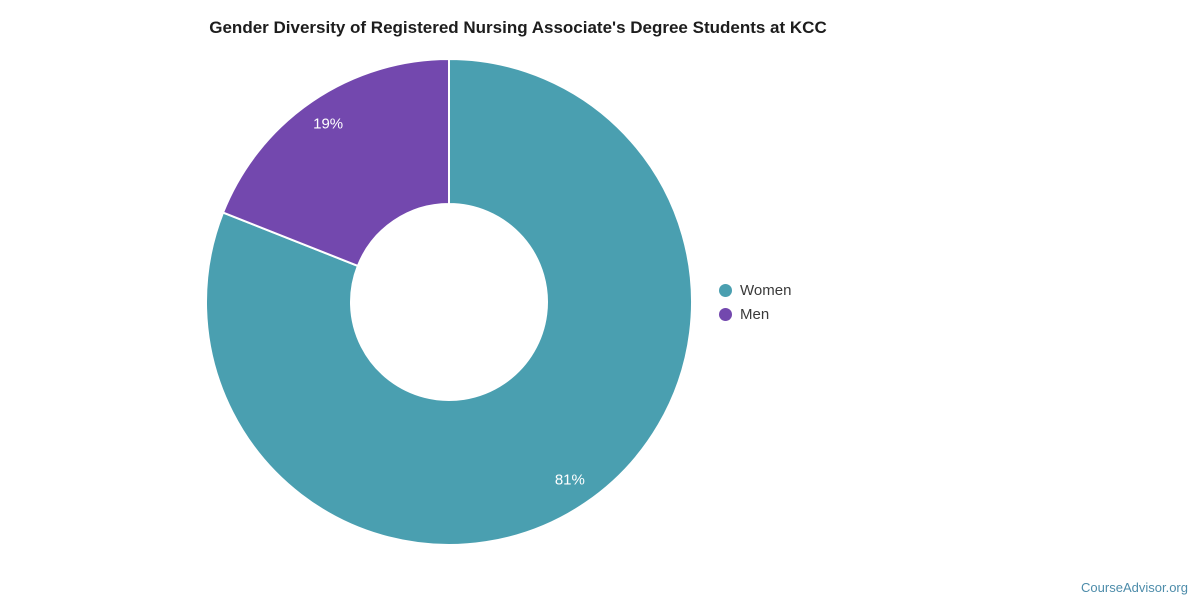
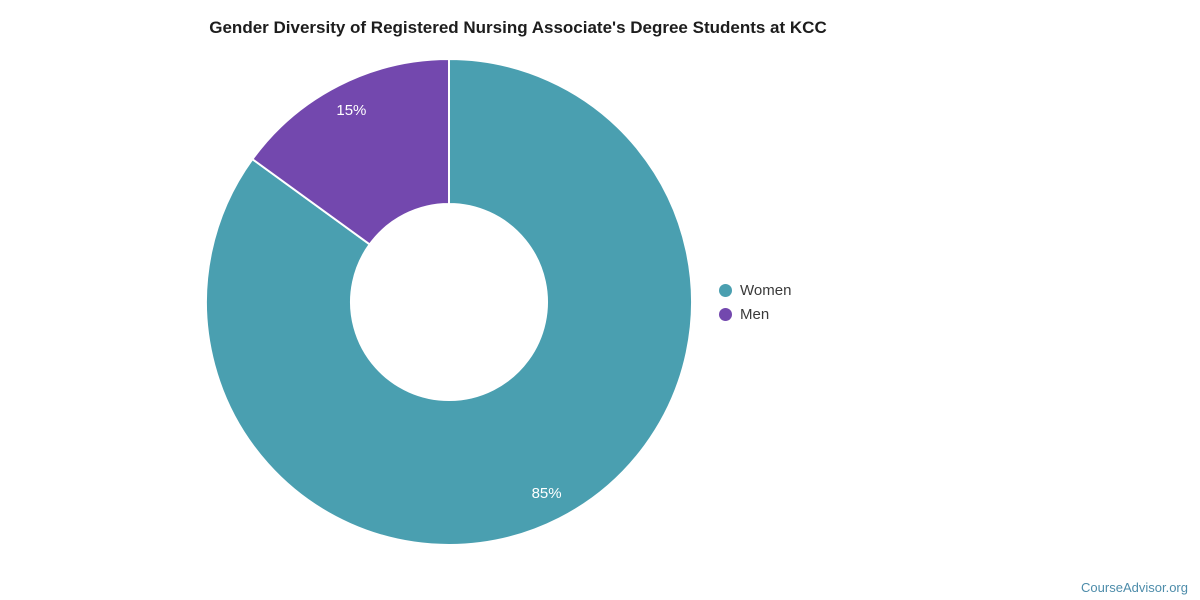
Women: 81% -> 85%
Men: 19% -> 15%
